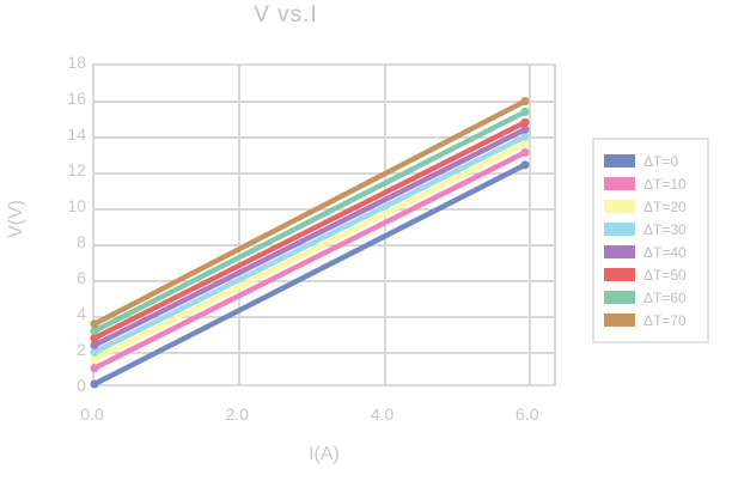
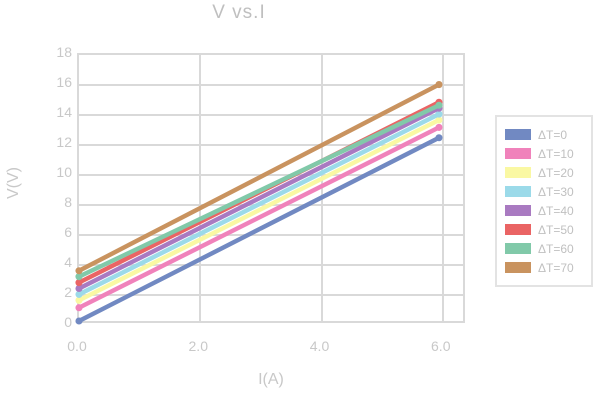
ΔT=60/6.0: 15.4 -> 14.6
